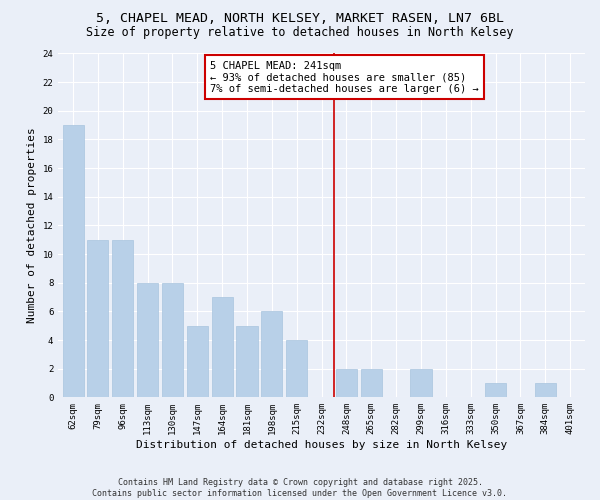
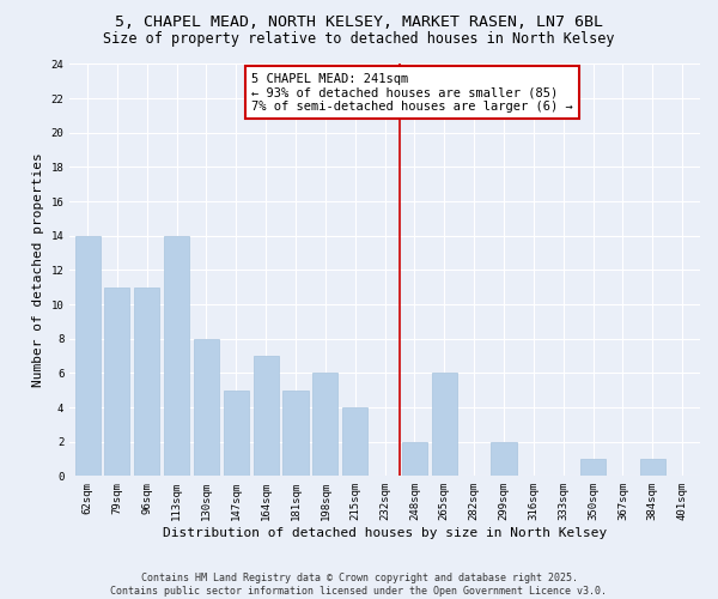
62sqm: 19 -> 14
113sqm: 8 -> 14
265sqm: 2 -> 6
